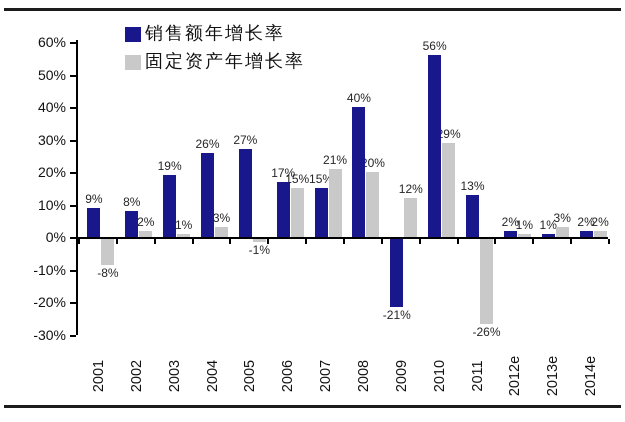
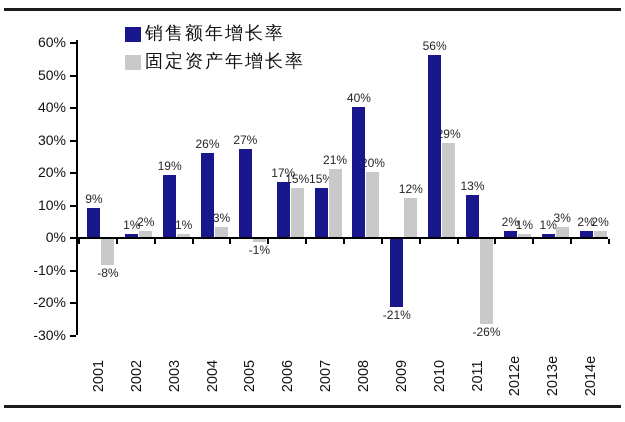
销售额年增长率/2002: 8% -> 1%
